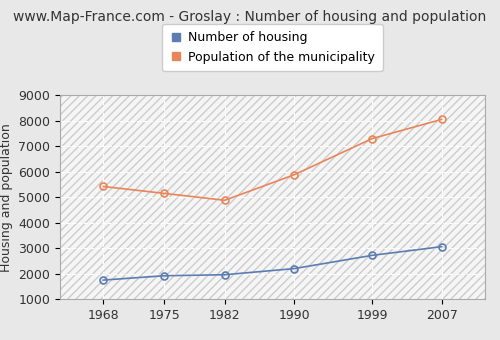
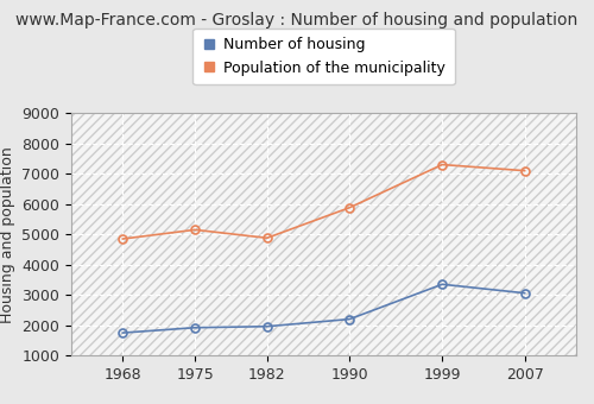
Population of the municipality/1968: 5420 -> 4850
Number of housing/1999: 2720 -> 3350
Population of the municipality/2007: 8050 -> 7100
